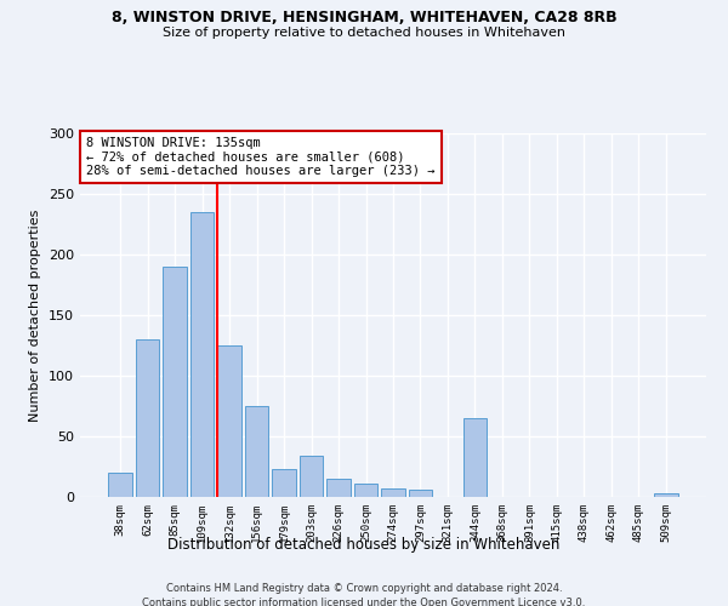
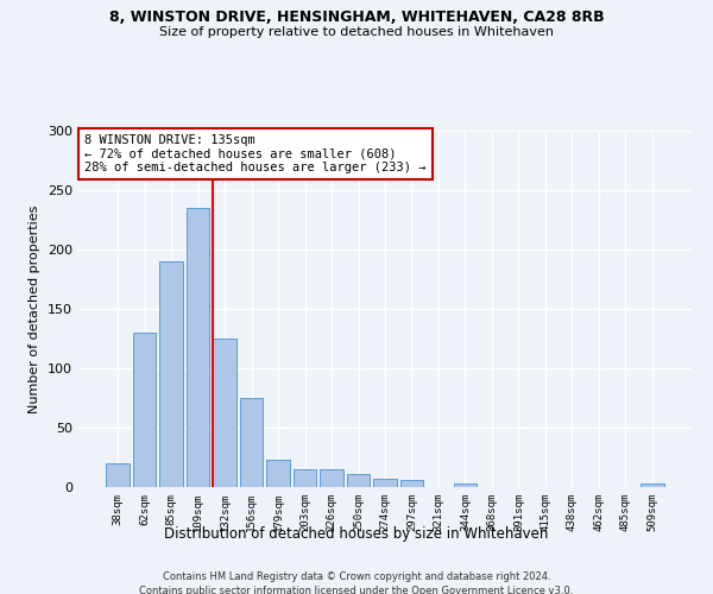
203sqm: 34 -> 15
344sqm: 65 -> 3
